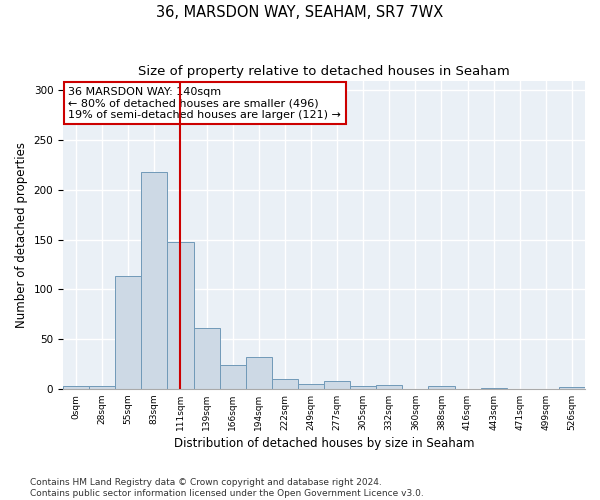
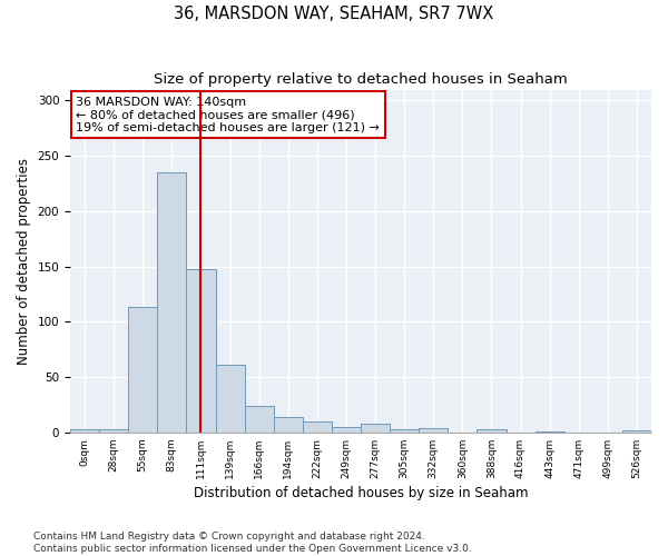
83sqm: 218 -> 235
194sqm: 32 -> 14
